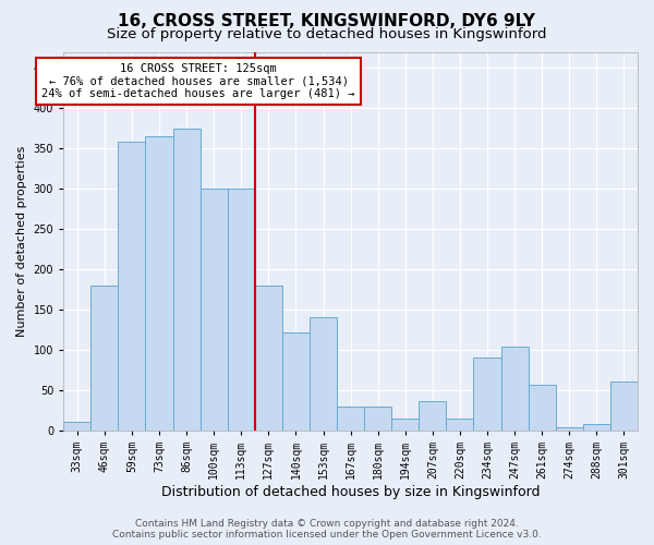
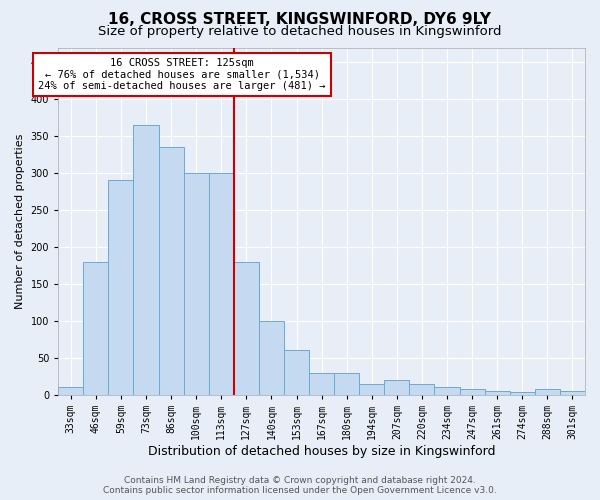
59sqm: 358 -> 290
86sqm: 374 -> 335
140sqm: 122 -> 100
153sqm: 140 -> 60
207sqm: 36 -> 20
234sqm: 90 -> 10
247sqm: 104 -> 8
261sqm: 56 -> 5
301sqm: 60 -> 5
